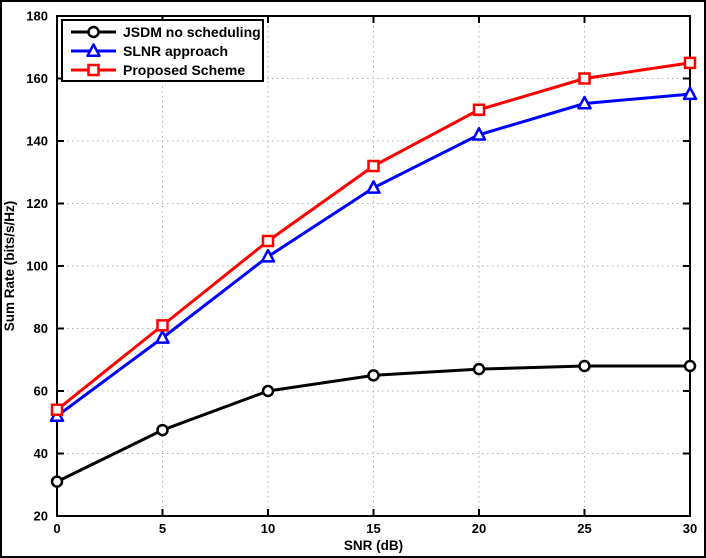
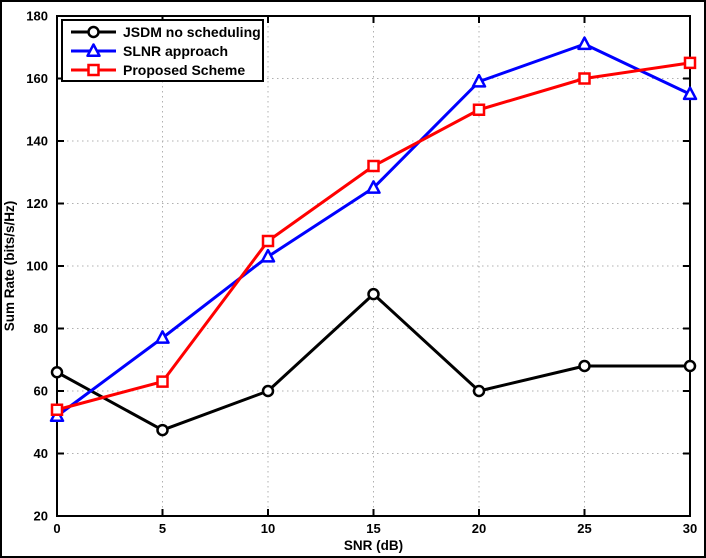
JSDM no scheduling/0: 31 -> 66
Proposed Scheme/5: 81 -> 63
JSDM no scheduling/15: 65 -> 91
JSDM no scheduling/20: 67 -> 60
SLNR approach/20: 142 -> 159
SLNR approach/25: 152 -> 171
